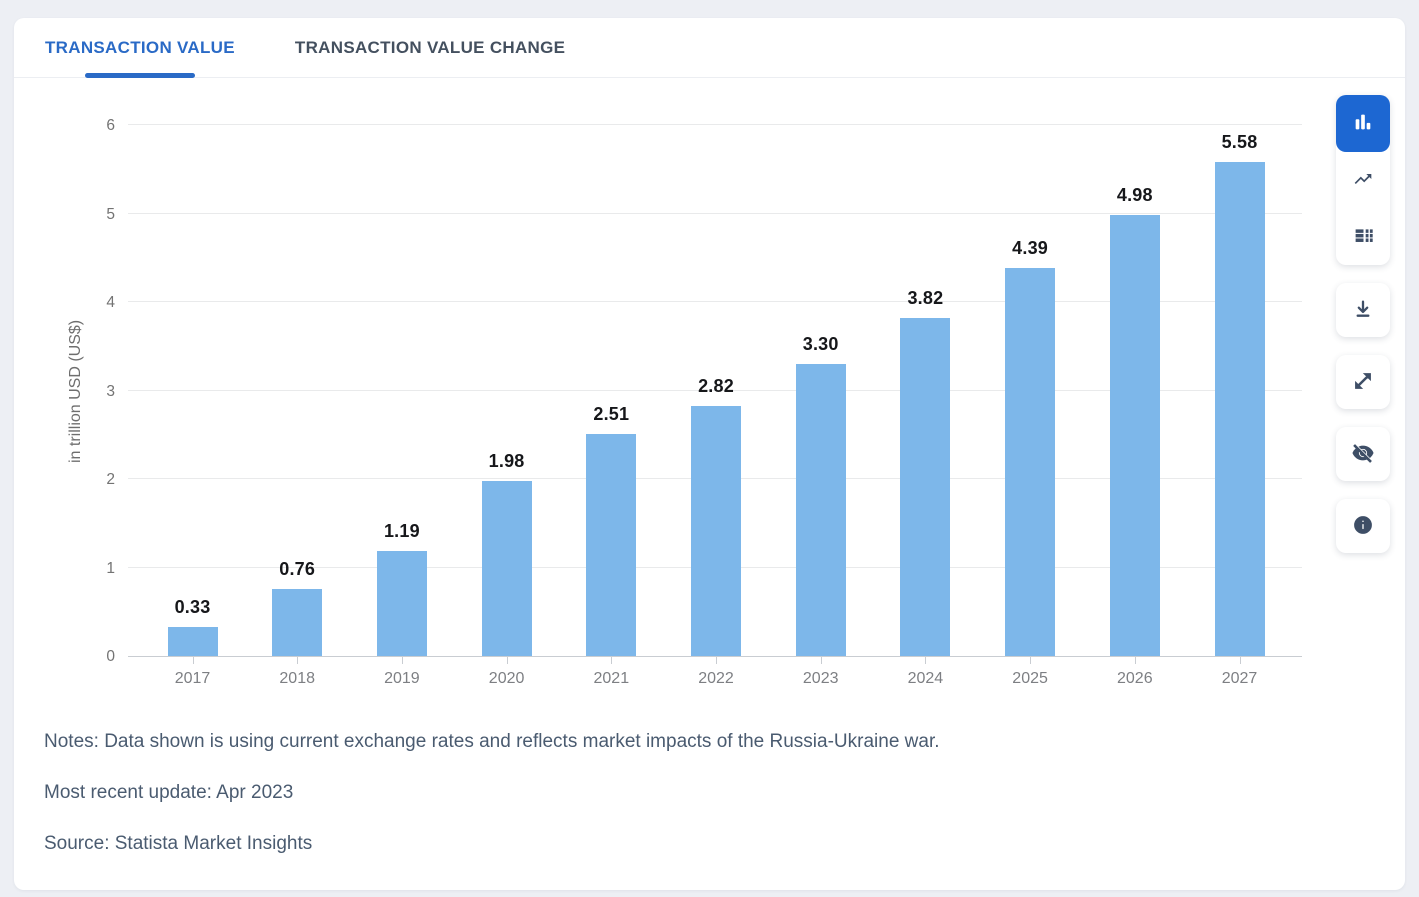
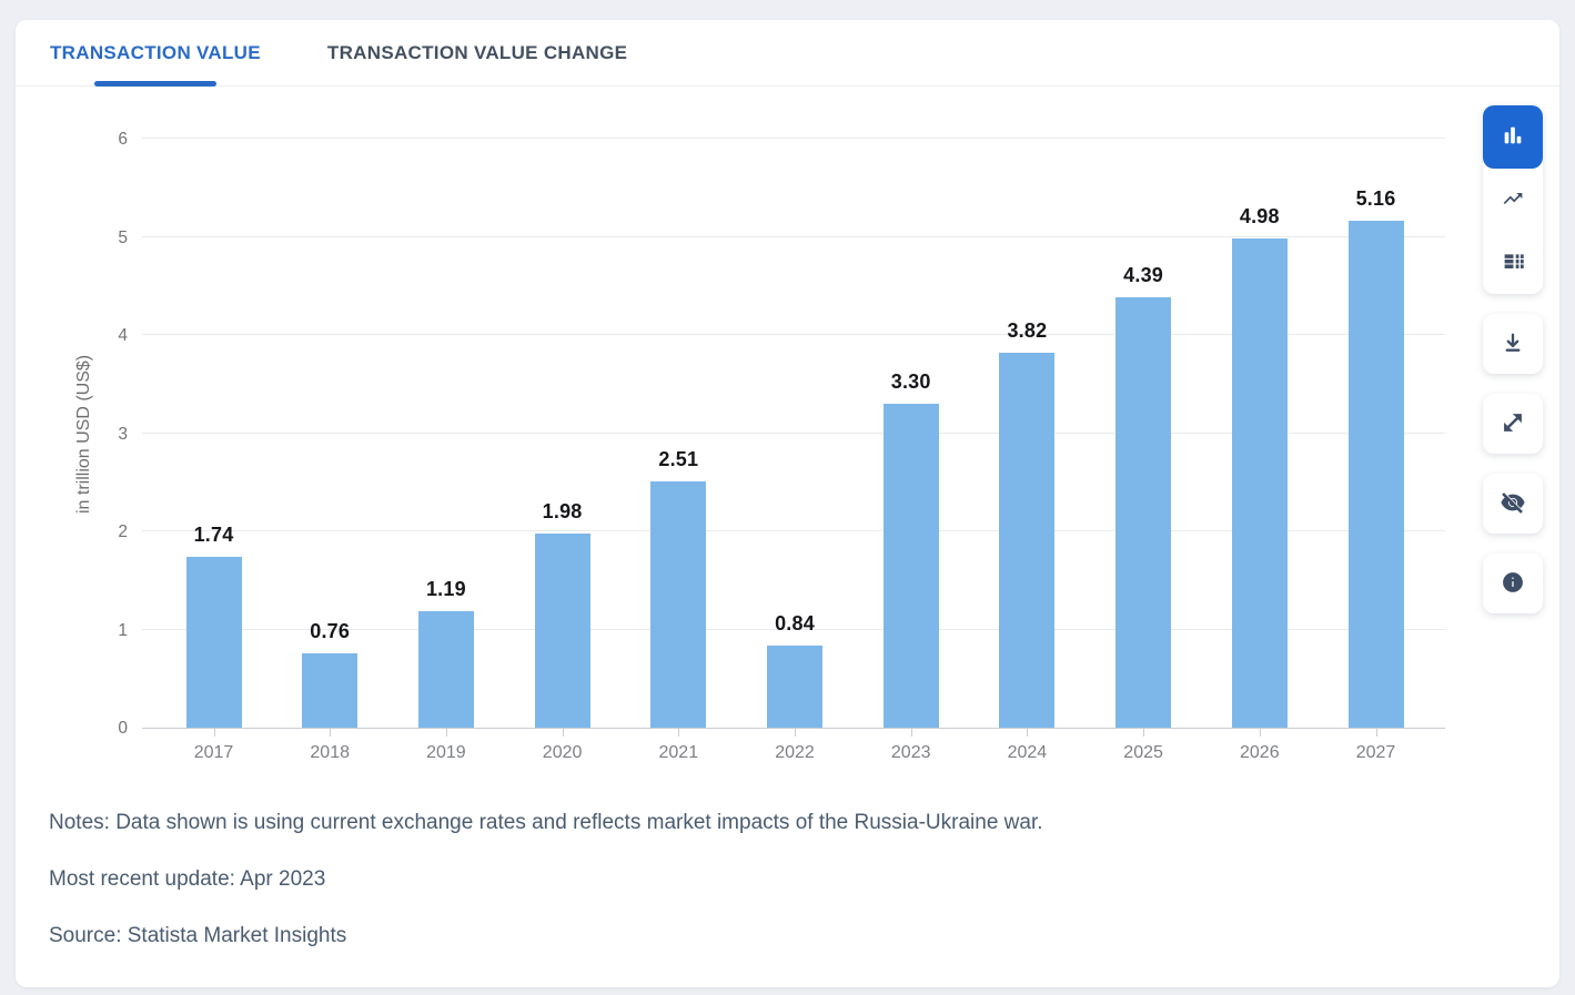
2017: 0.33 -> 1.74
2022: 2.82 -> 0.84
2027: 5.58 -> 5.16
